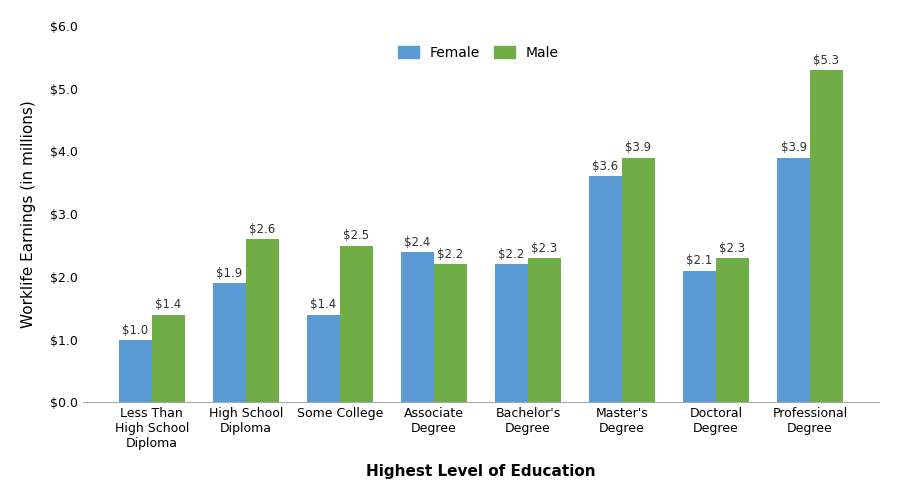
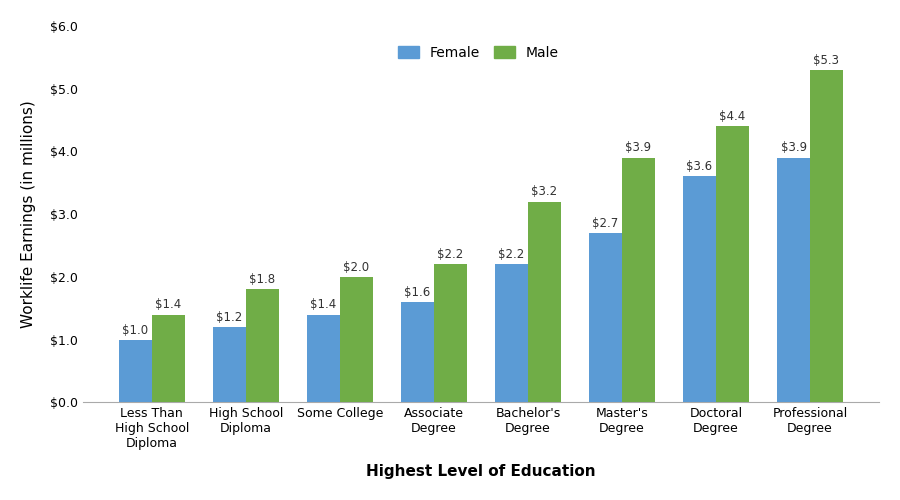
Female/High School Diploma: $1.9 -> $1.2
Male/High School Diploma: $2.6 -> $1.8
Male/Some College: $2.5 -> $2.0
Female/Associate Degree: $2.4 -> $1.6
Male/Bachelor's Degree: $2.3 -> $3.2
Female/Master's Degree: $3.6 -> $2.7
Female/Doctoral Degree: $2.1 -> $3.6
Male/Doctoral Degree: $2.3 -> $4.4
